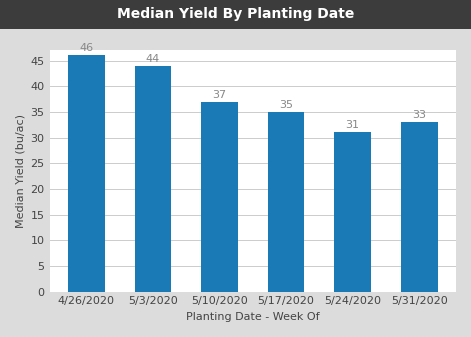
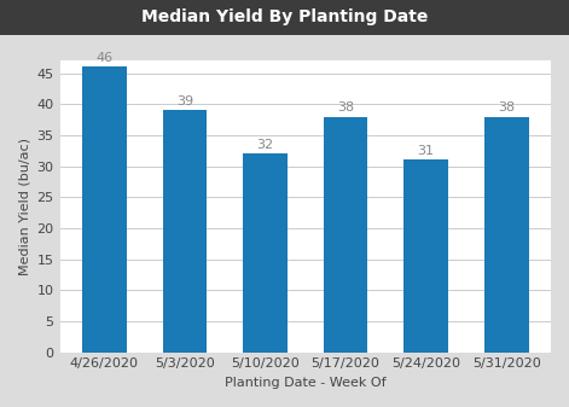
5/3/2020: 44 -> 39
5/10/2020: 37 -> 32
5/17/2020: 35 -> 38
5/31/2020: 33 -> 38
